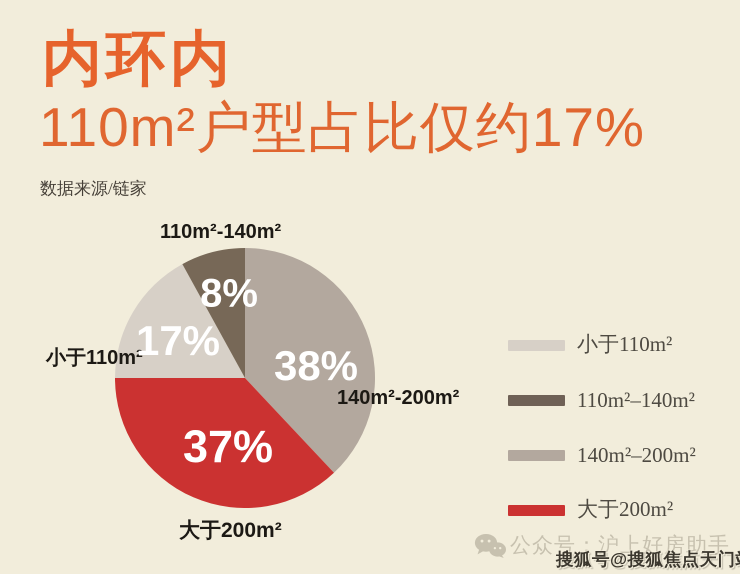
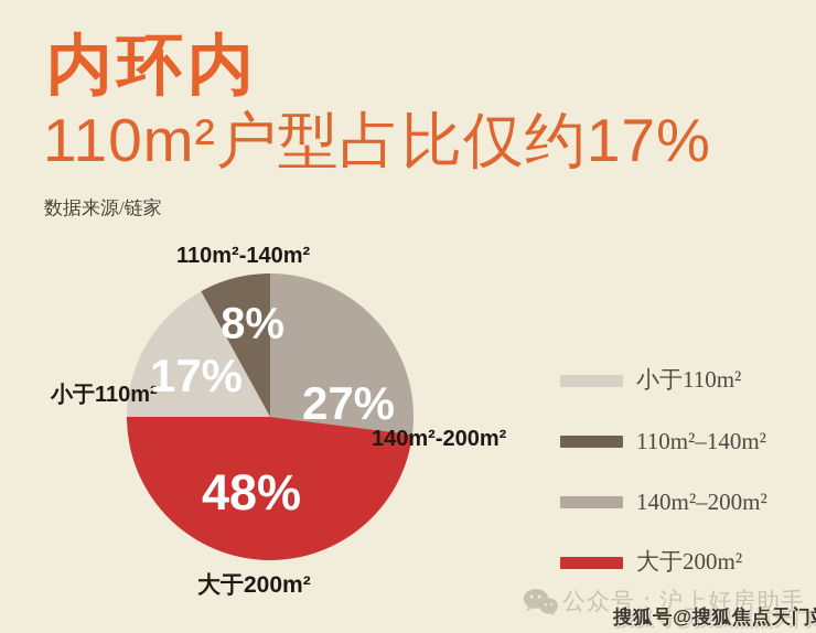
140m²-200m²: 38% -> 27%
大于200m²: 37% -> 48%
